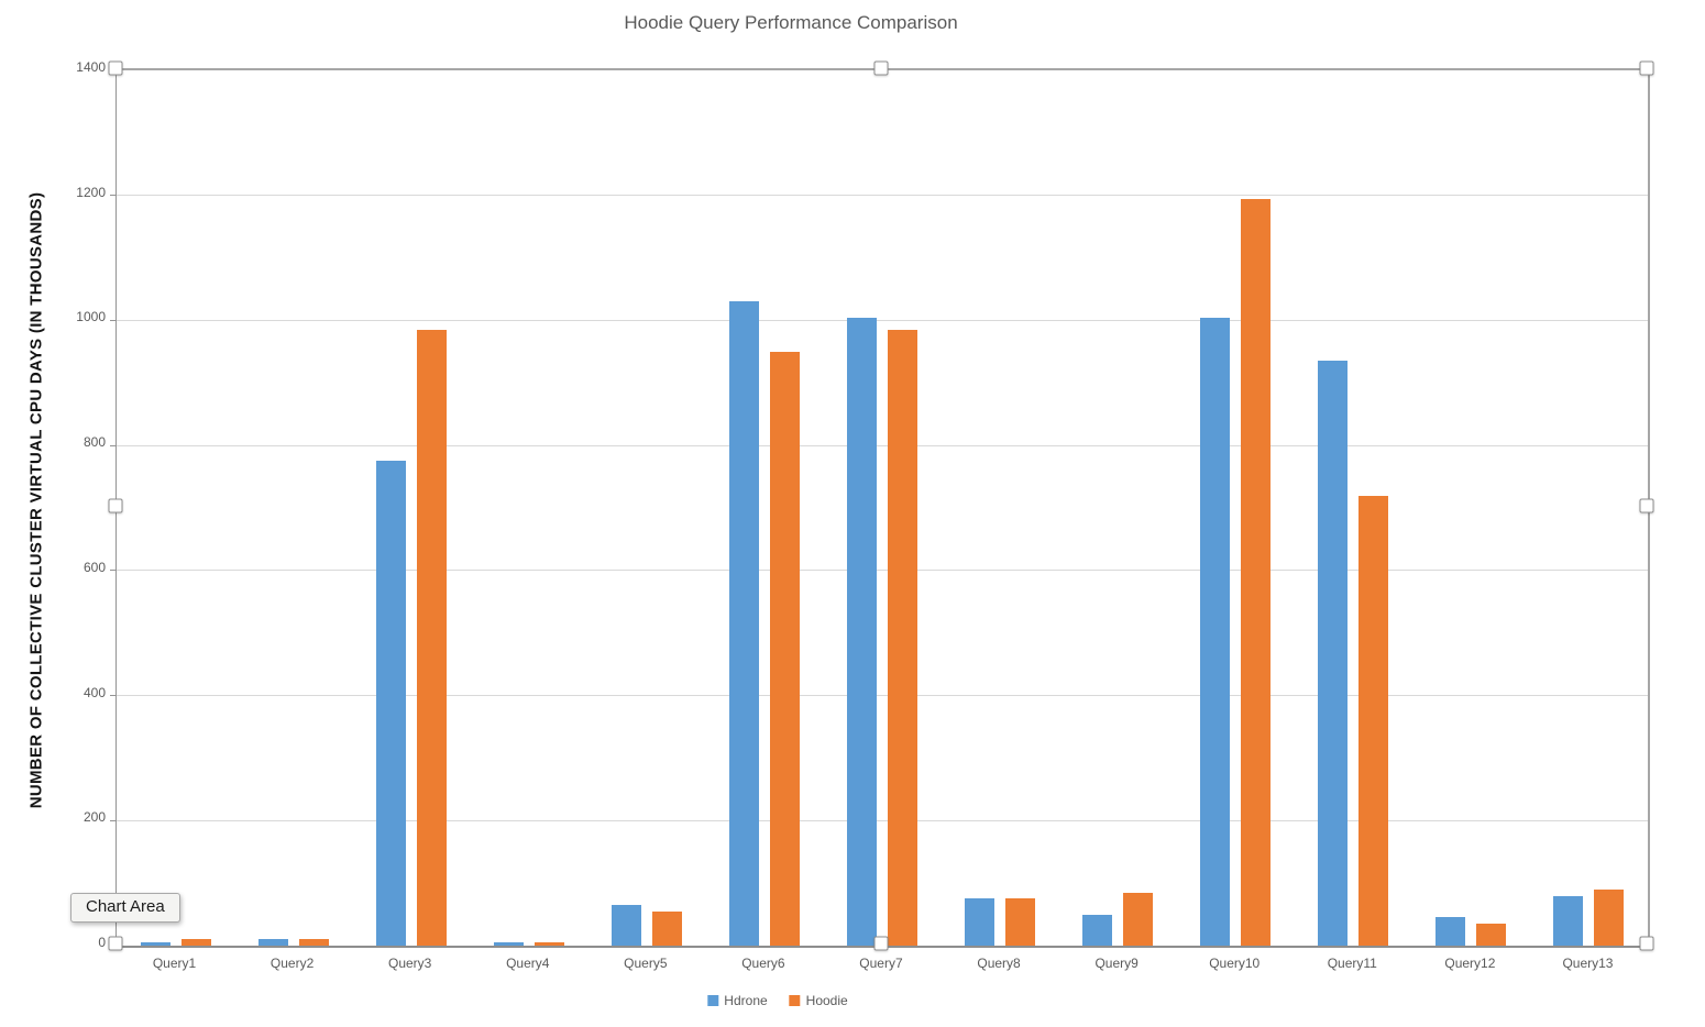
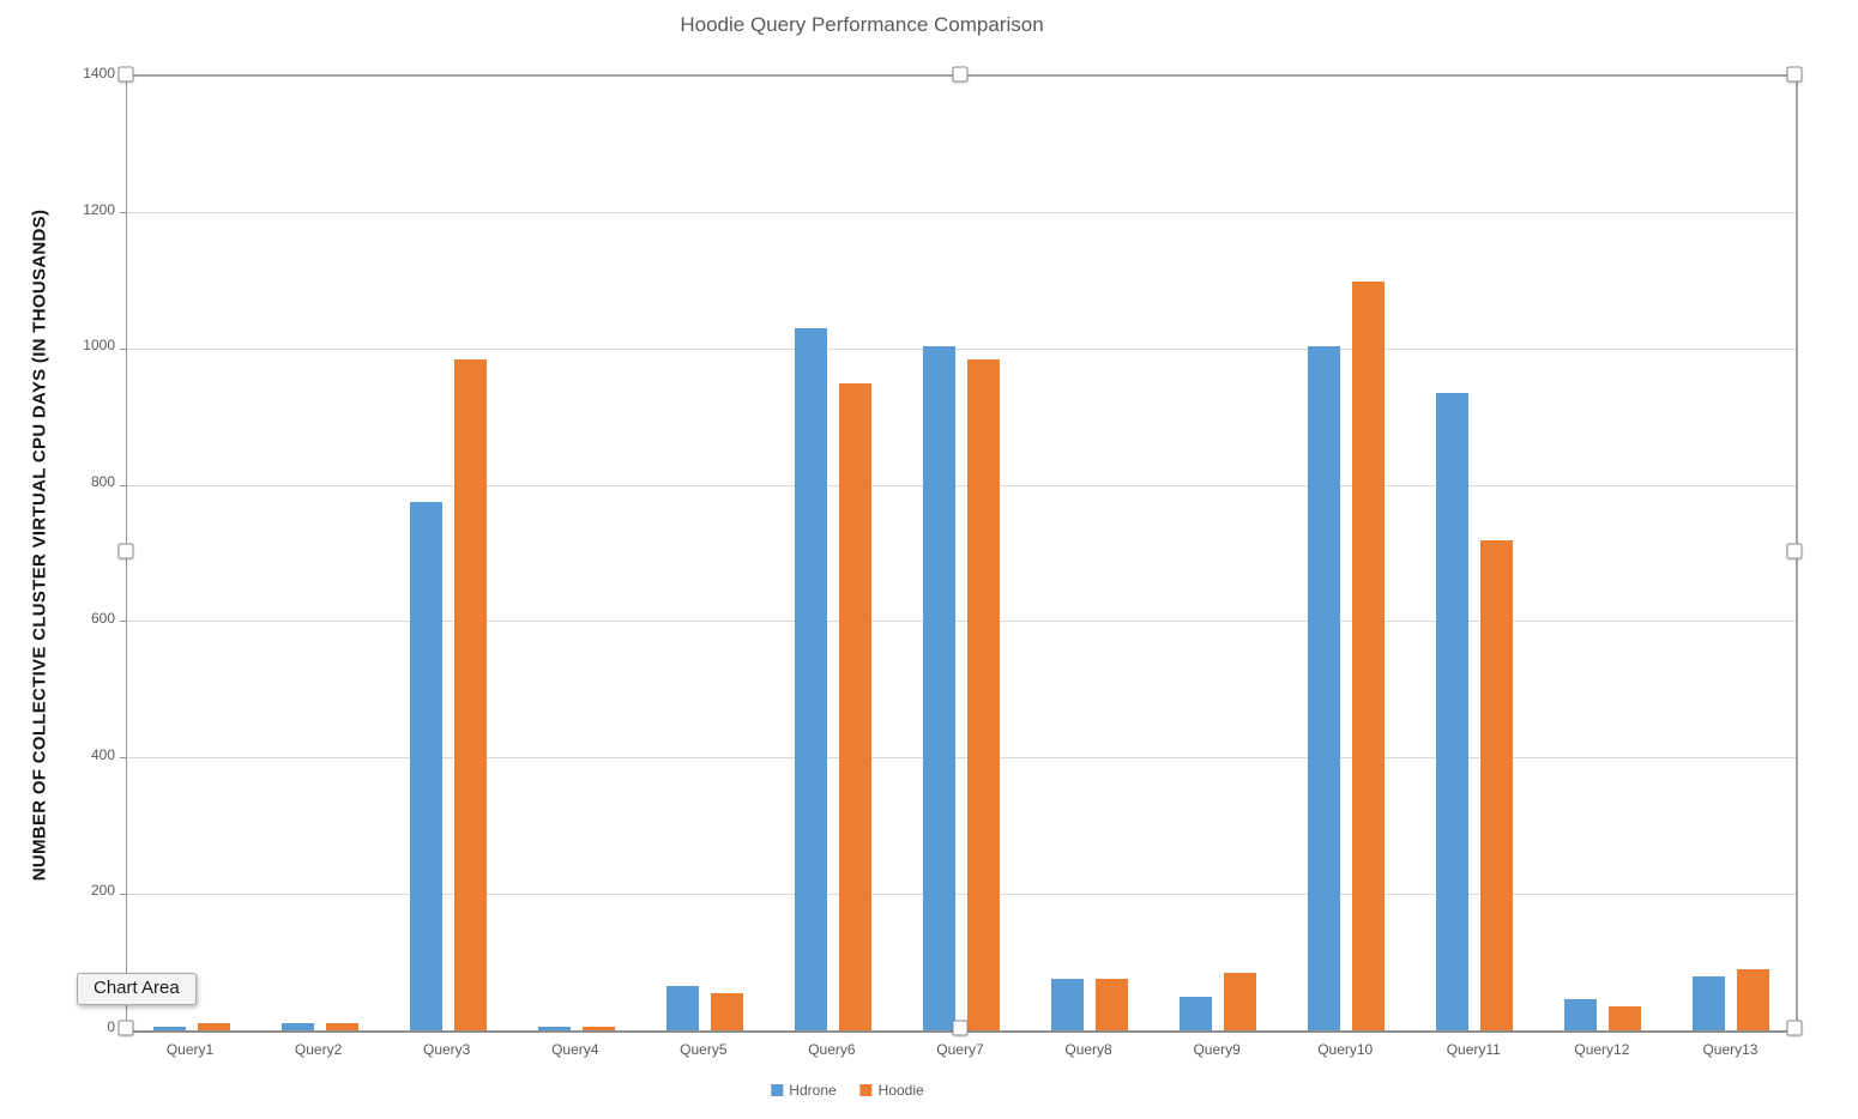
Hoodie/Query10: 1200 -> 1100
